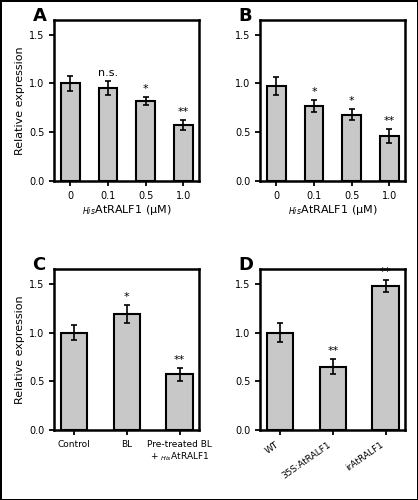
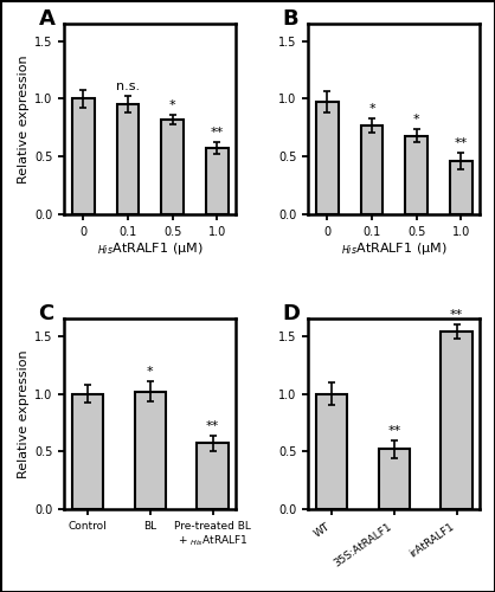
BL: 1.19 -> 1.02
35S:AtRALF1: 0.65 -> 0.52
irAtRALF1: 1.48 -> 1.54
